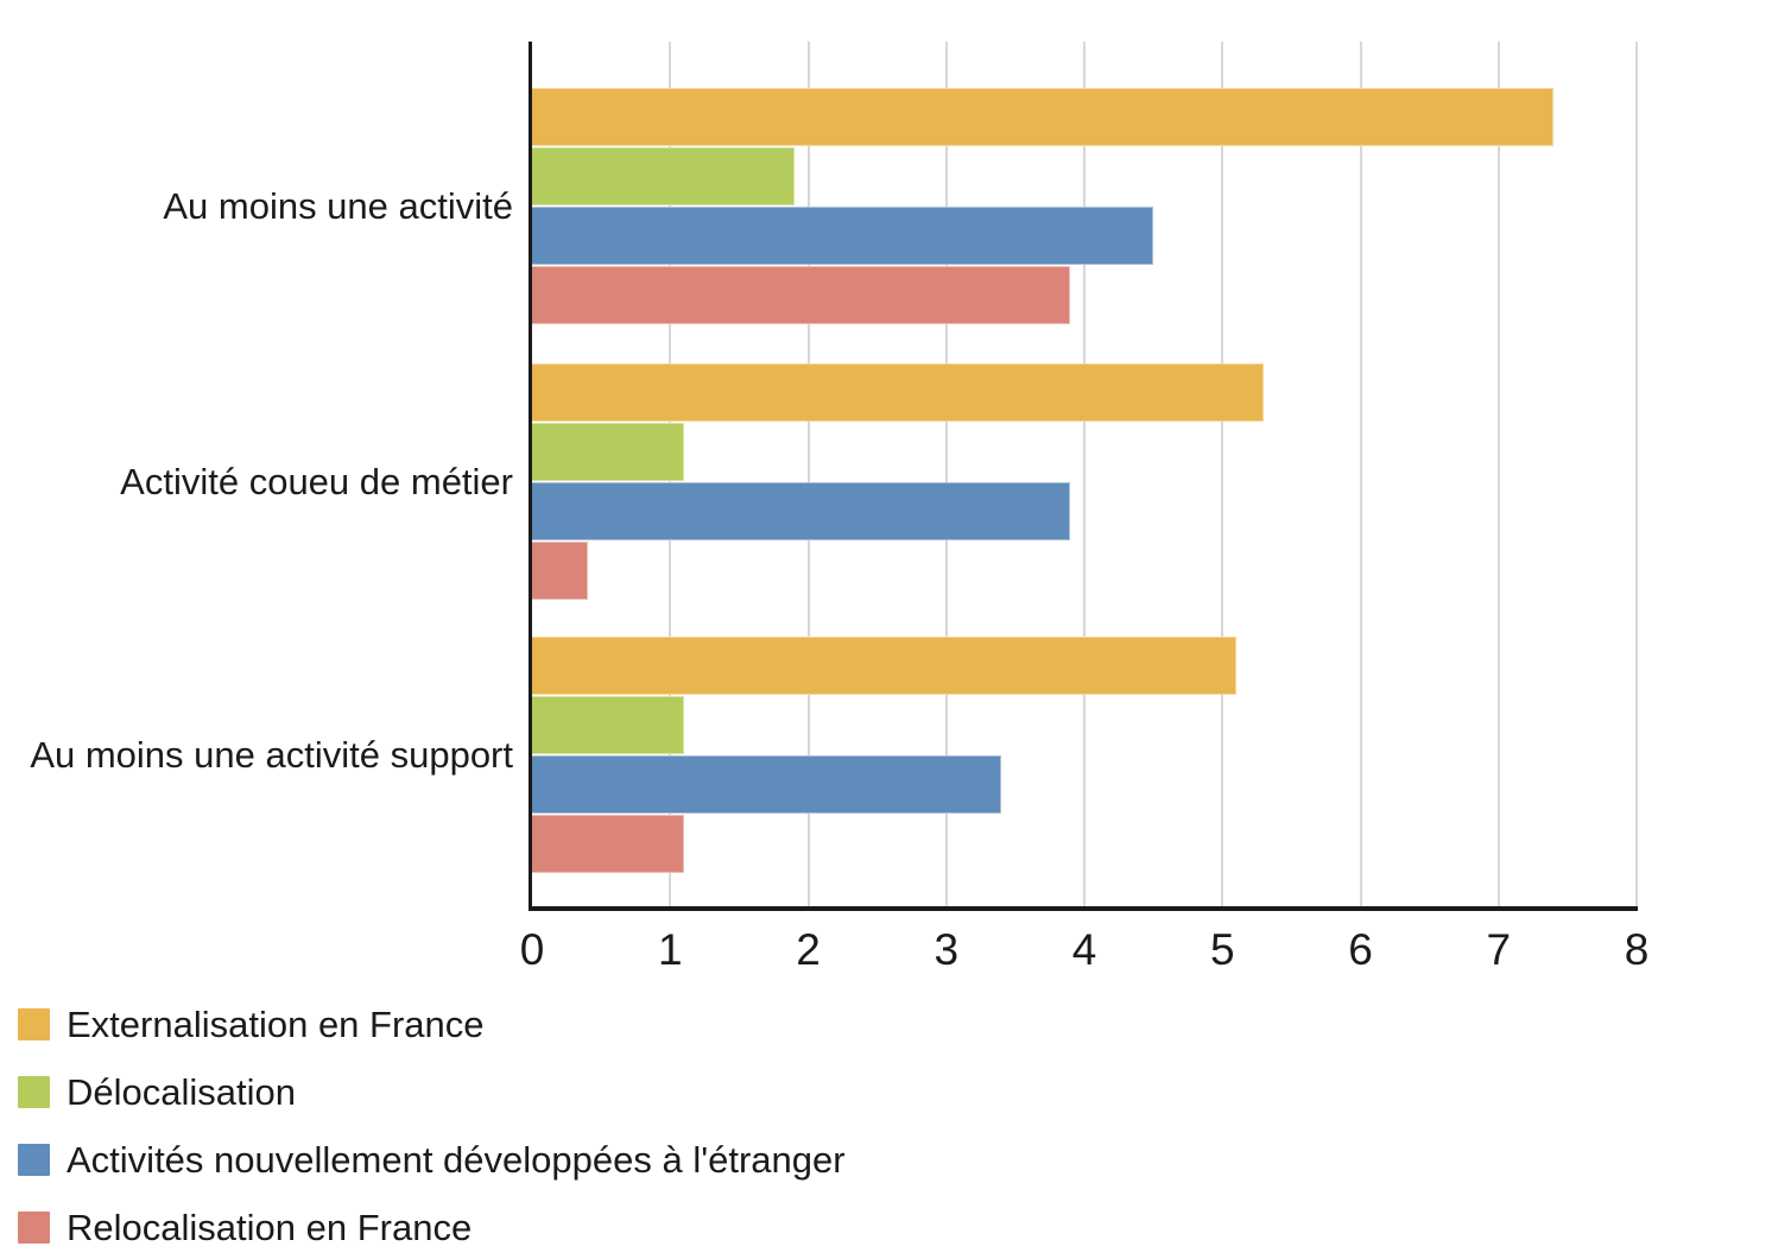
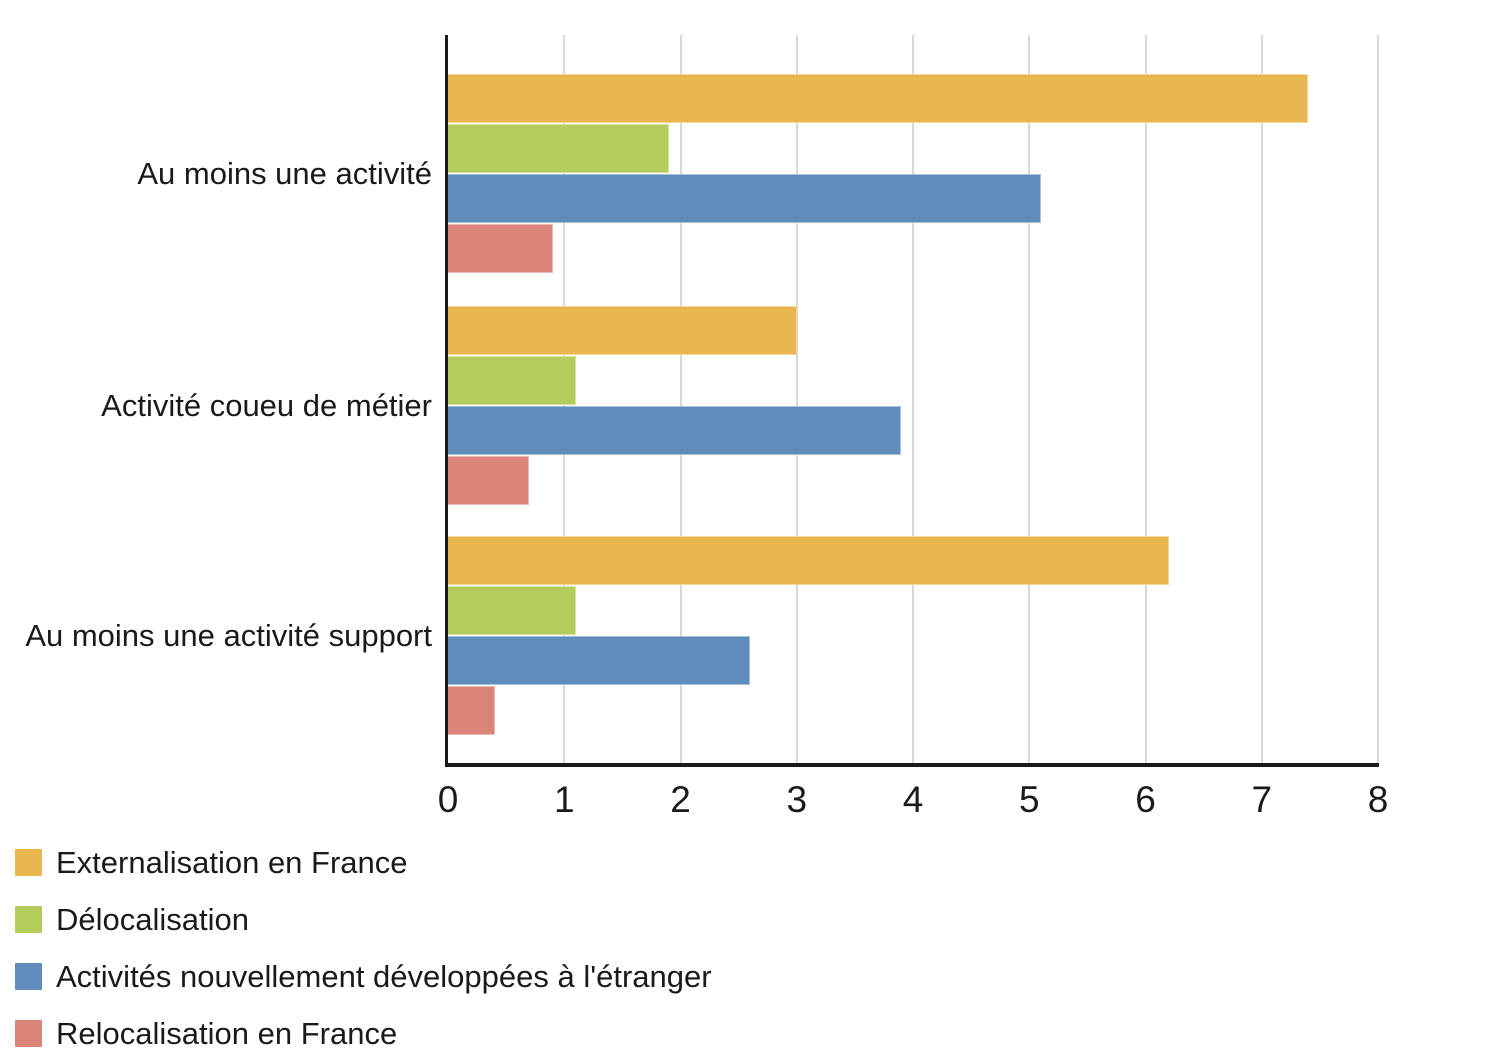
Activités nouvellement développées à l'étranger/Au moins une activité: 4.5 -> 5.1
Relocalisation en France/Au moins une activité: 3.9 -> 0.9
Externalisation en France/Activité coueu de métier: 5.3 -> 3.0
Relocalisation en France/Activité coueu de métier: 0.4 -> 0.7
Externalisation en France/Au moins une activité support: 5.1 -> 6.2
Activités nouvellement développées à l'étranger/Au moins une activité support: 3.4 -> 2.6
Relocalisation en France/Au moins une activité support: 1.1 -> 0.4
